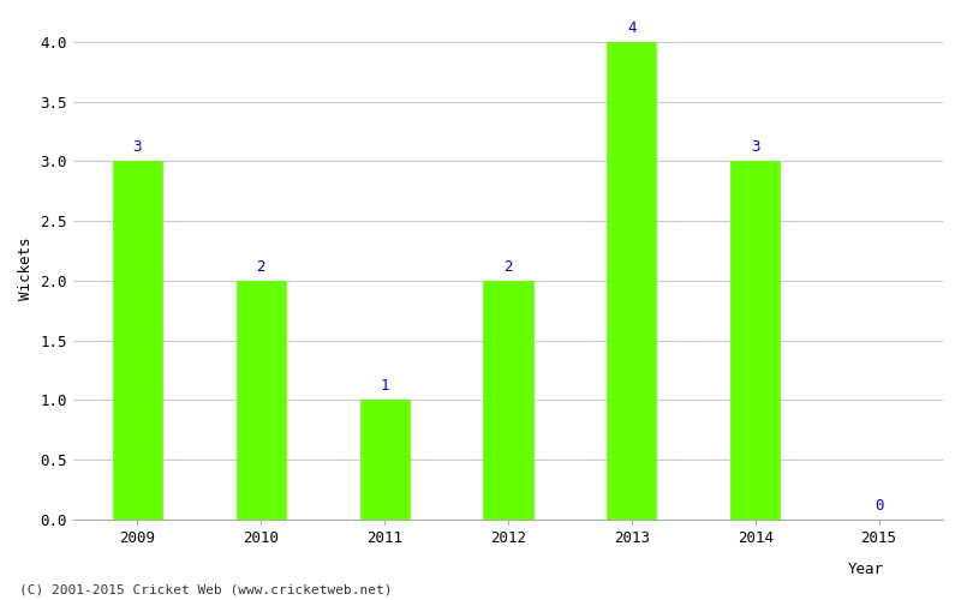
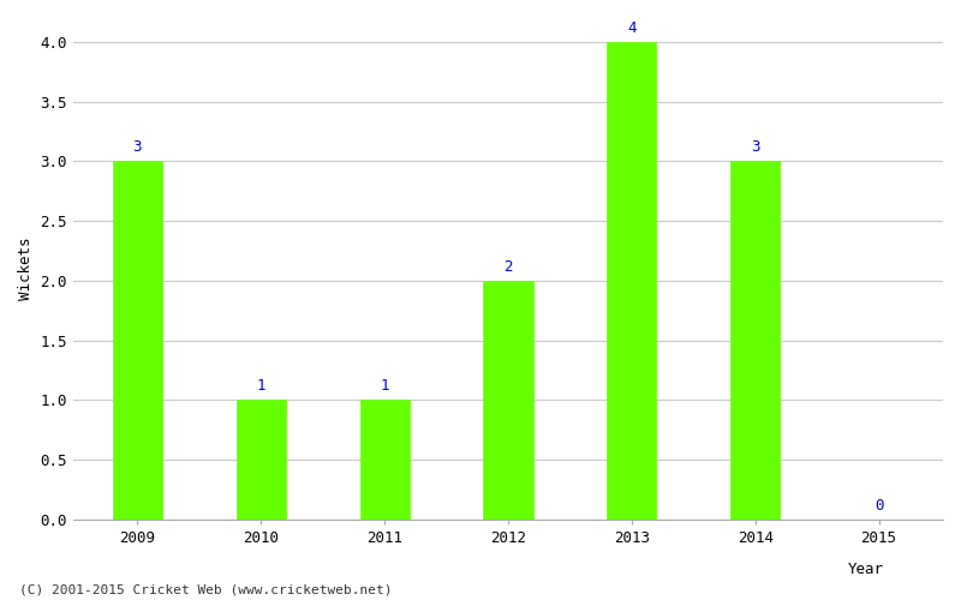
2010: 2 -> 1
